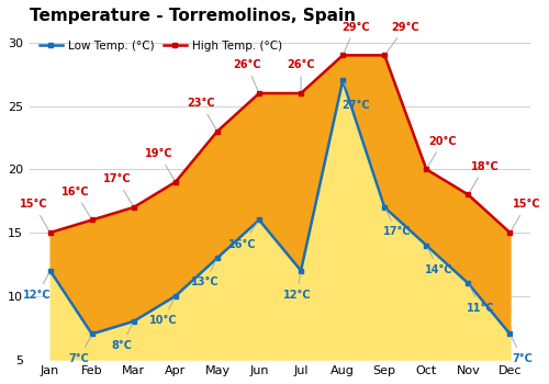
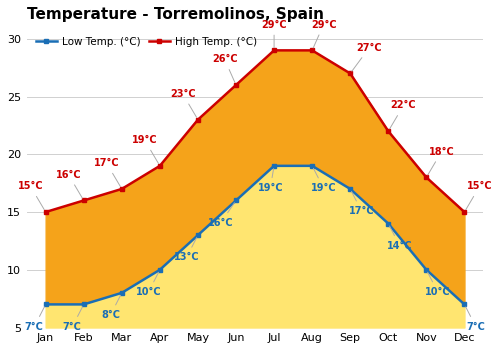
Low Temp. (°C)/Jan: 12°C -> 7°C
Low Temp. (°C)/Jul: 12°C -> 19°C
High Temp. (°C)/Jul: 26°C -> 29°C
Low Temp. (°C)/Aug: 27°C -> 19°C
High Temp. (°C)/Sep: 29°C -> 27°C
High Temp. (°C)/Oct: 20°C -> 22°C
Low Temp. (°C)/Nov: 11°C -> 10°C
